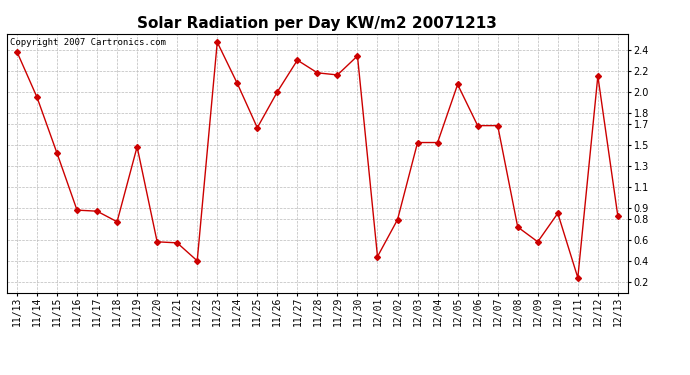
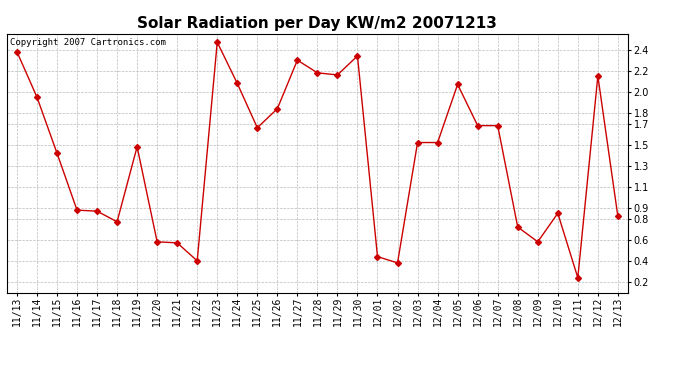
11/26: 2.00 -> 1.84
12/02: 0.79 -> 0.38
